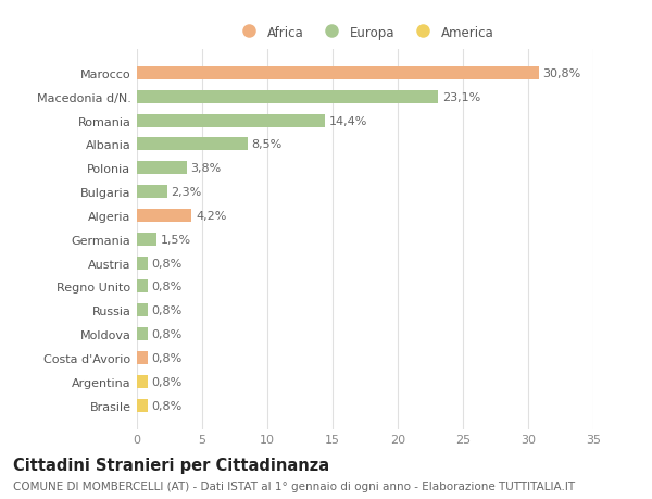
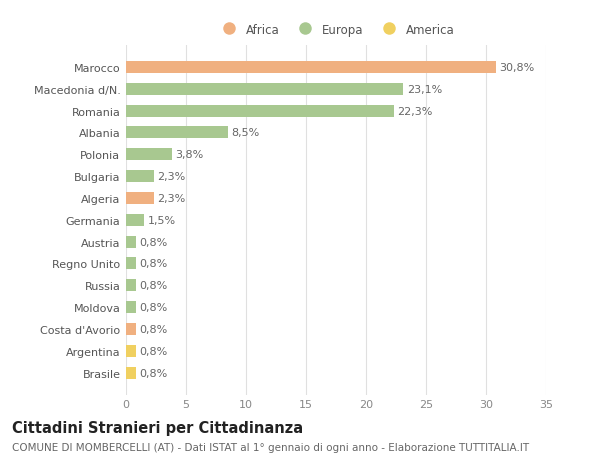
Romania: 14,4% -> 22,3%
Algeria: 4,2% -> 2,3%
